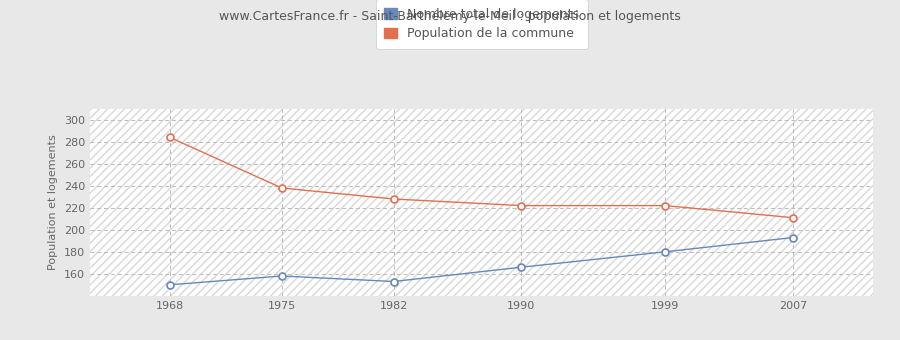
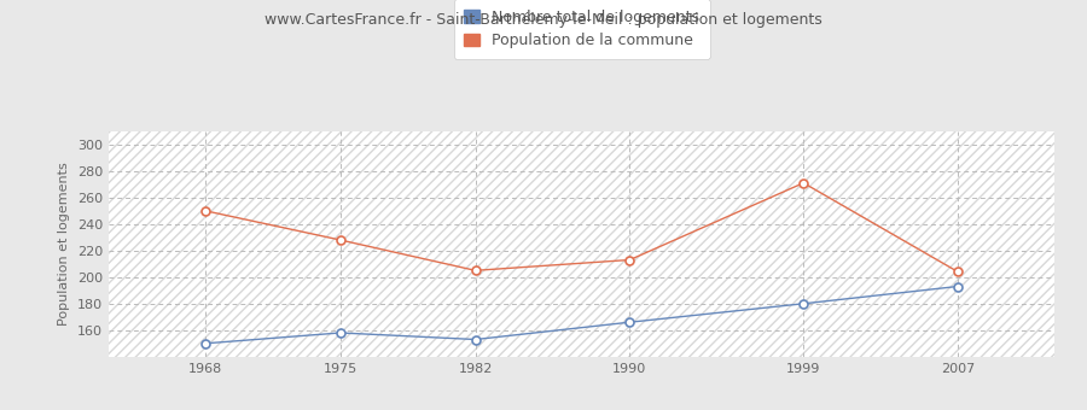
Population de la commune/1968: 284 -> 250
Population de la commune/1975: 238 -> 228
Population de la commune/1982: 228 -> 205
Population de la commune/1990: 222 -> 213
Population de la commune/1999: 222 -> 271
Population de la commune/2007: 211 -> 204
